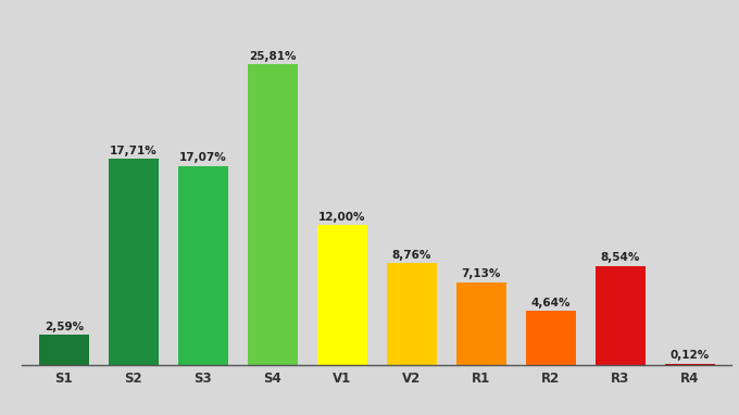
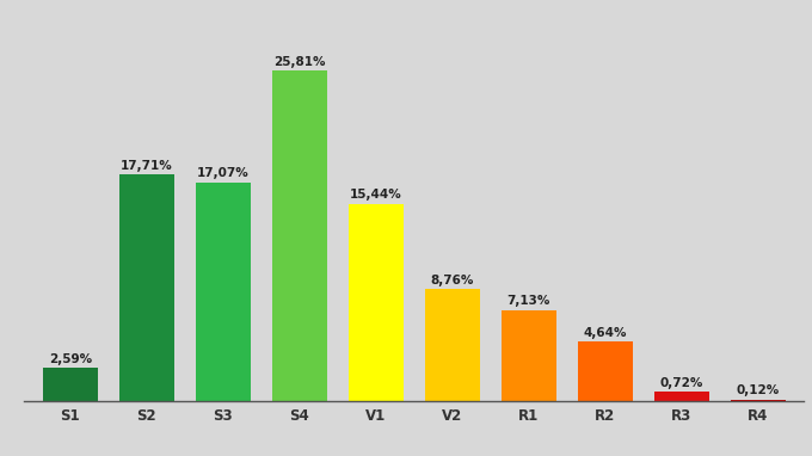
V1: 12,00% -> 15,44%
R3: 8,54% -> 0,72%
